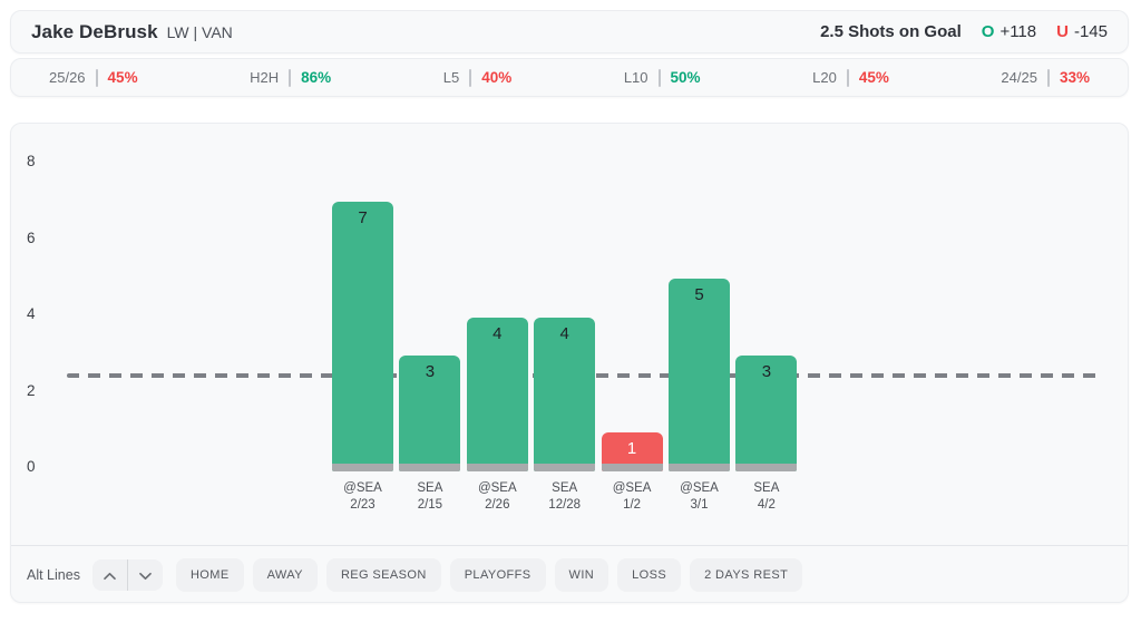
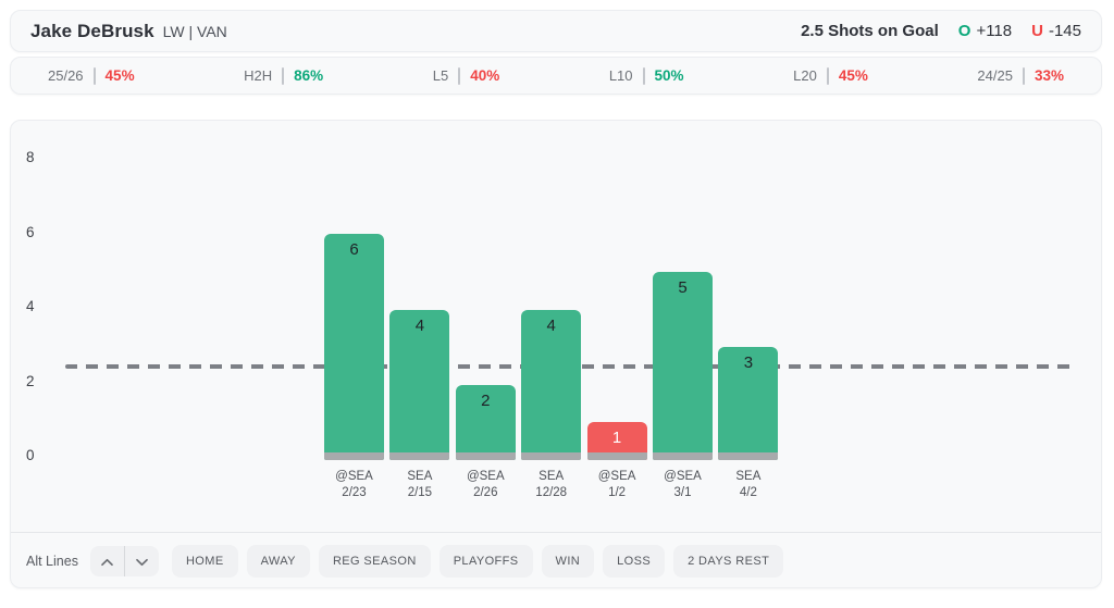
@SEA 2/23: 7 -> 6
SEA 2/15: 3 -> 4
@SEA 2/26: 4 -> 2
